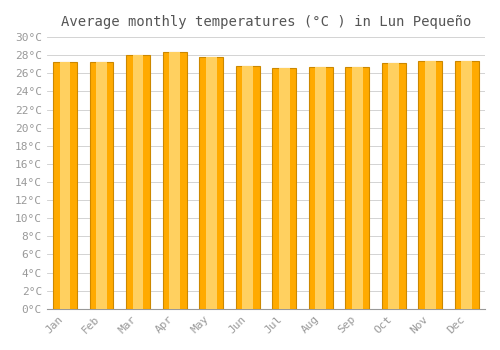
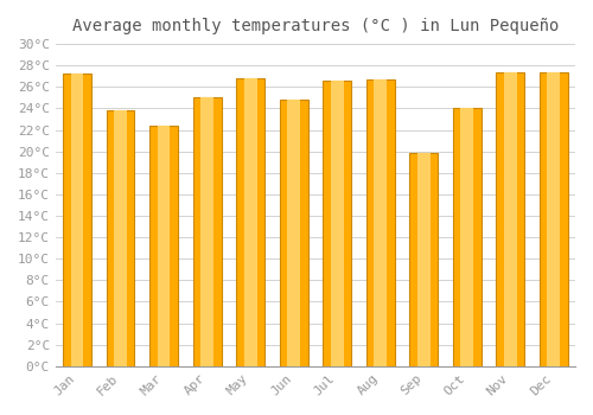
Feb: 27.3°C -> 23.8°C
Mar: 28.0°C -> 22.4°C
Apr: 28.4°C -> 25.0°C
May: 27.8°C -> 26.8°C
Jun: 26.8°C -> 24.8°C
Sep: 26.7°C -> 19.8°C
Oct: 27.1°C -> 24.0°C
